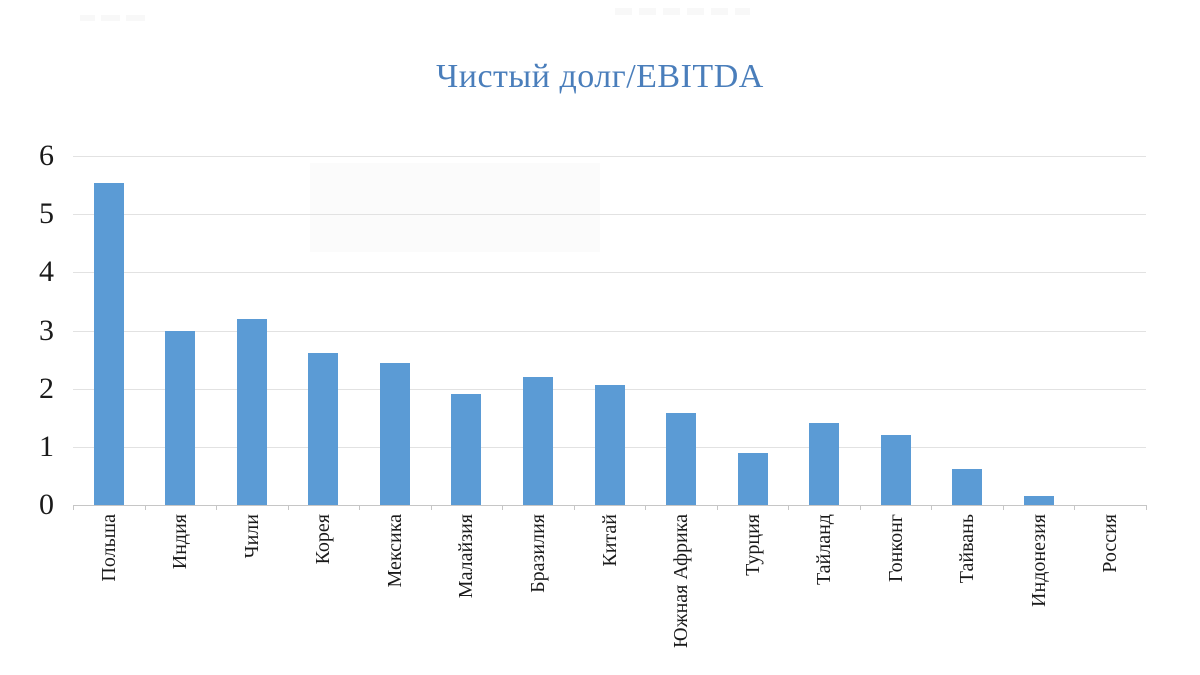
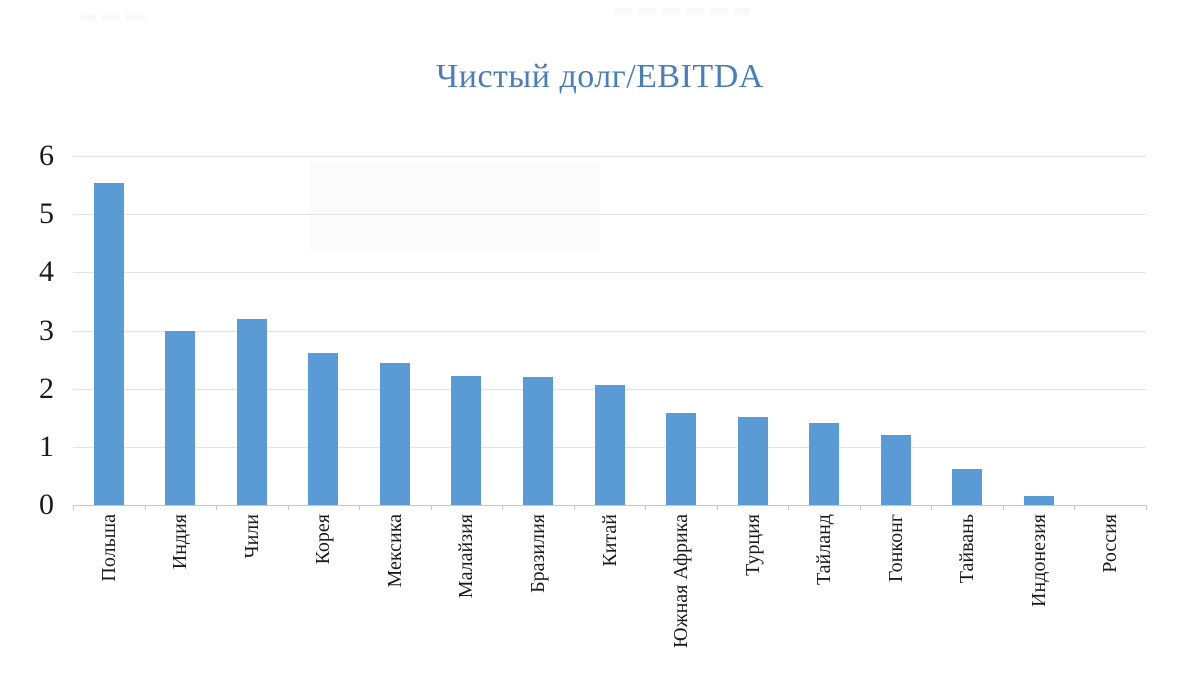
Малайзия: 1.9 -> 2.2
Турция: 0.9 -> 1.5
